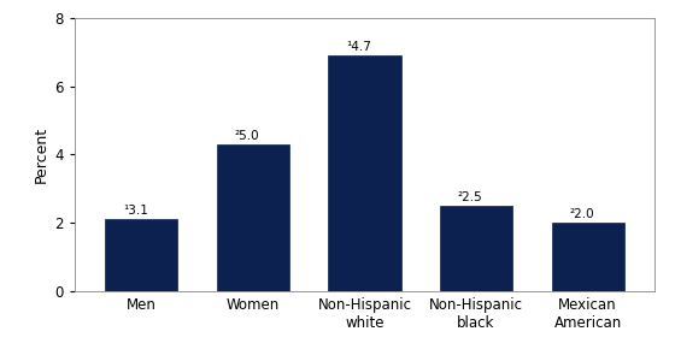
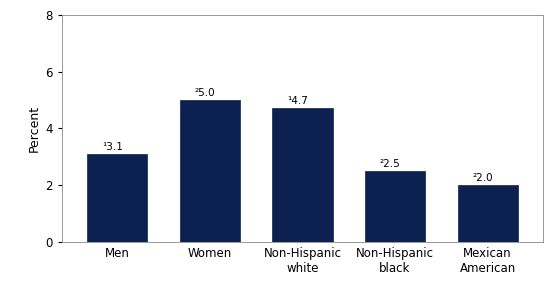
Men: 2.1 -> 3.1
Women: 4.3 -> 5.0
Non-Hispanic white: 6.9 -> 4.7
